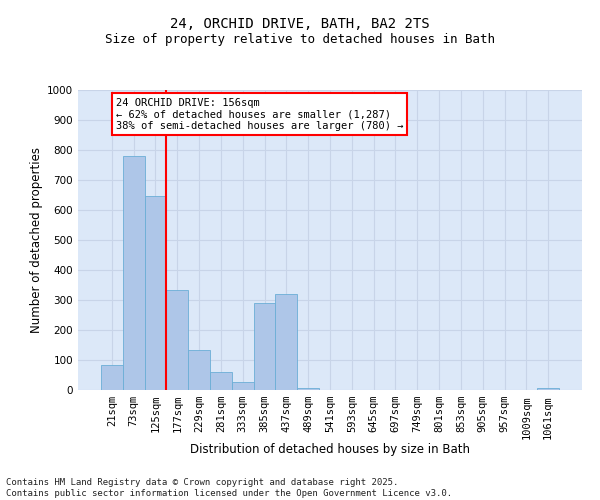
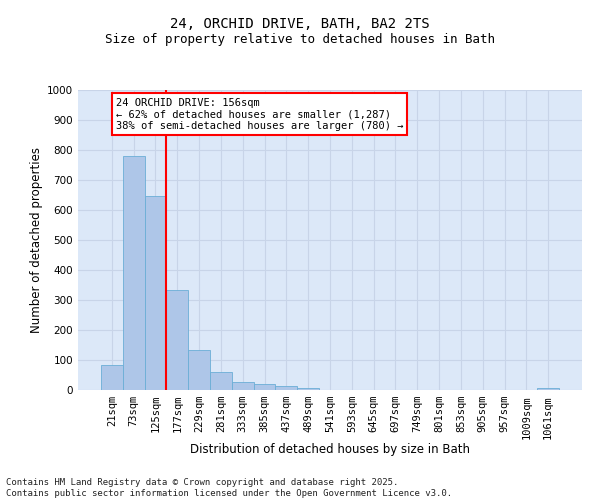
385sqm: 290 -> 20
437sqm: 320 -> 14
